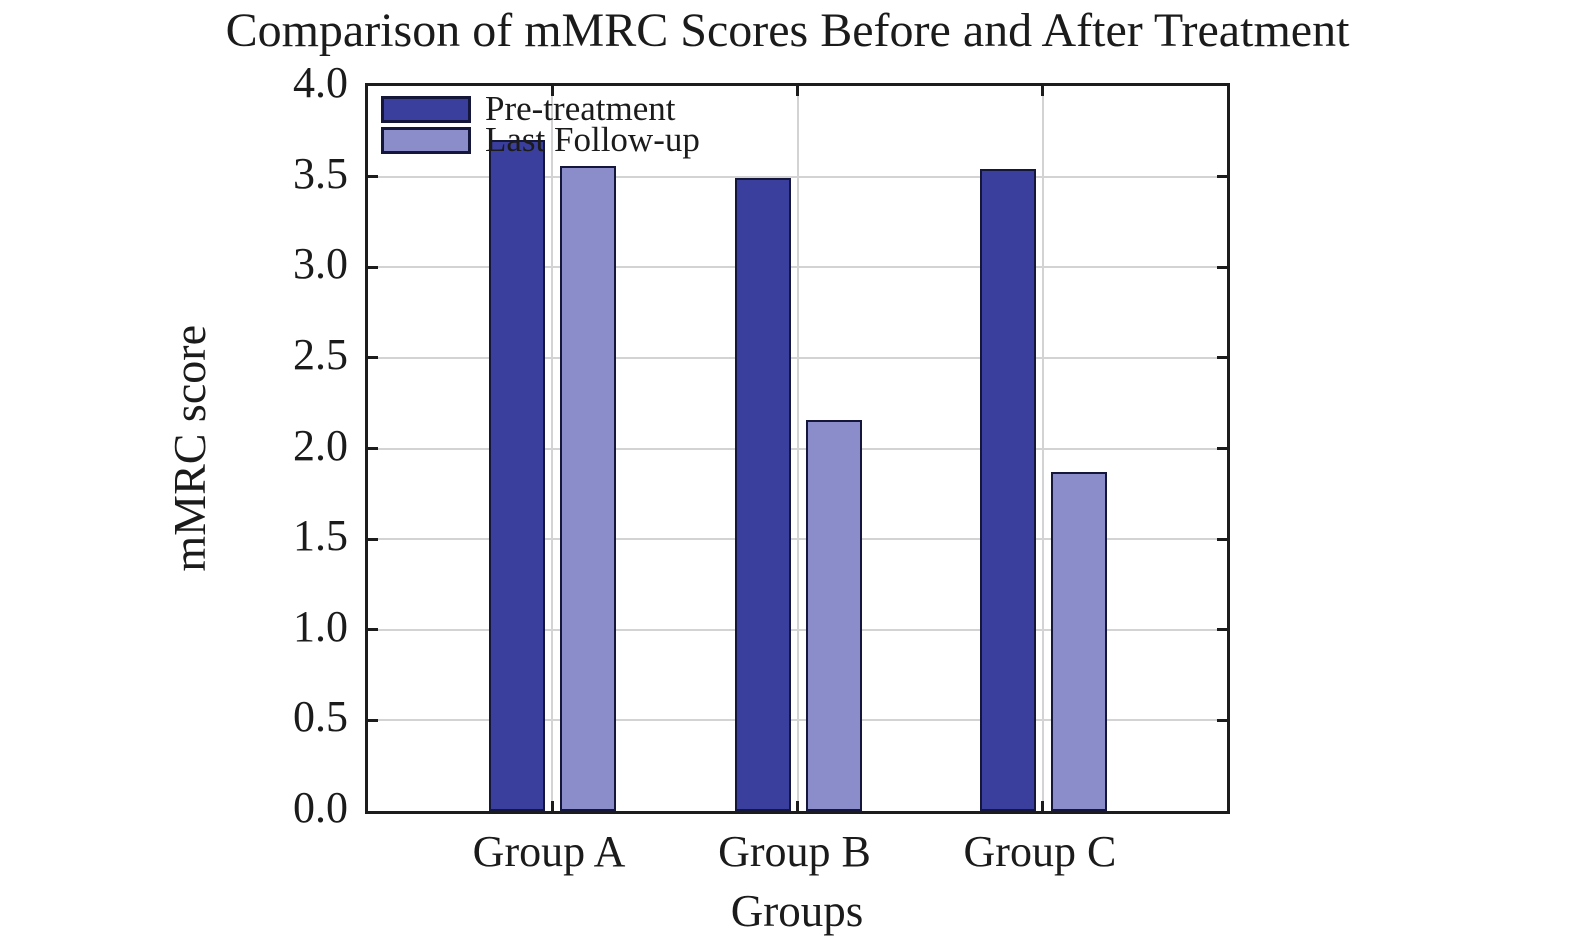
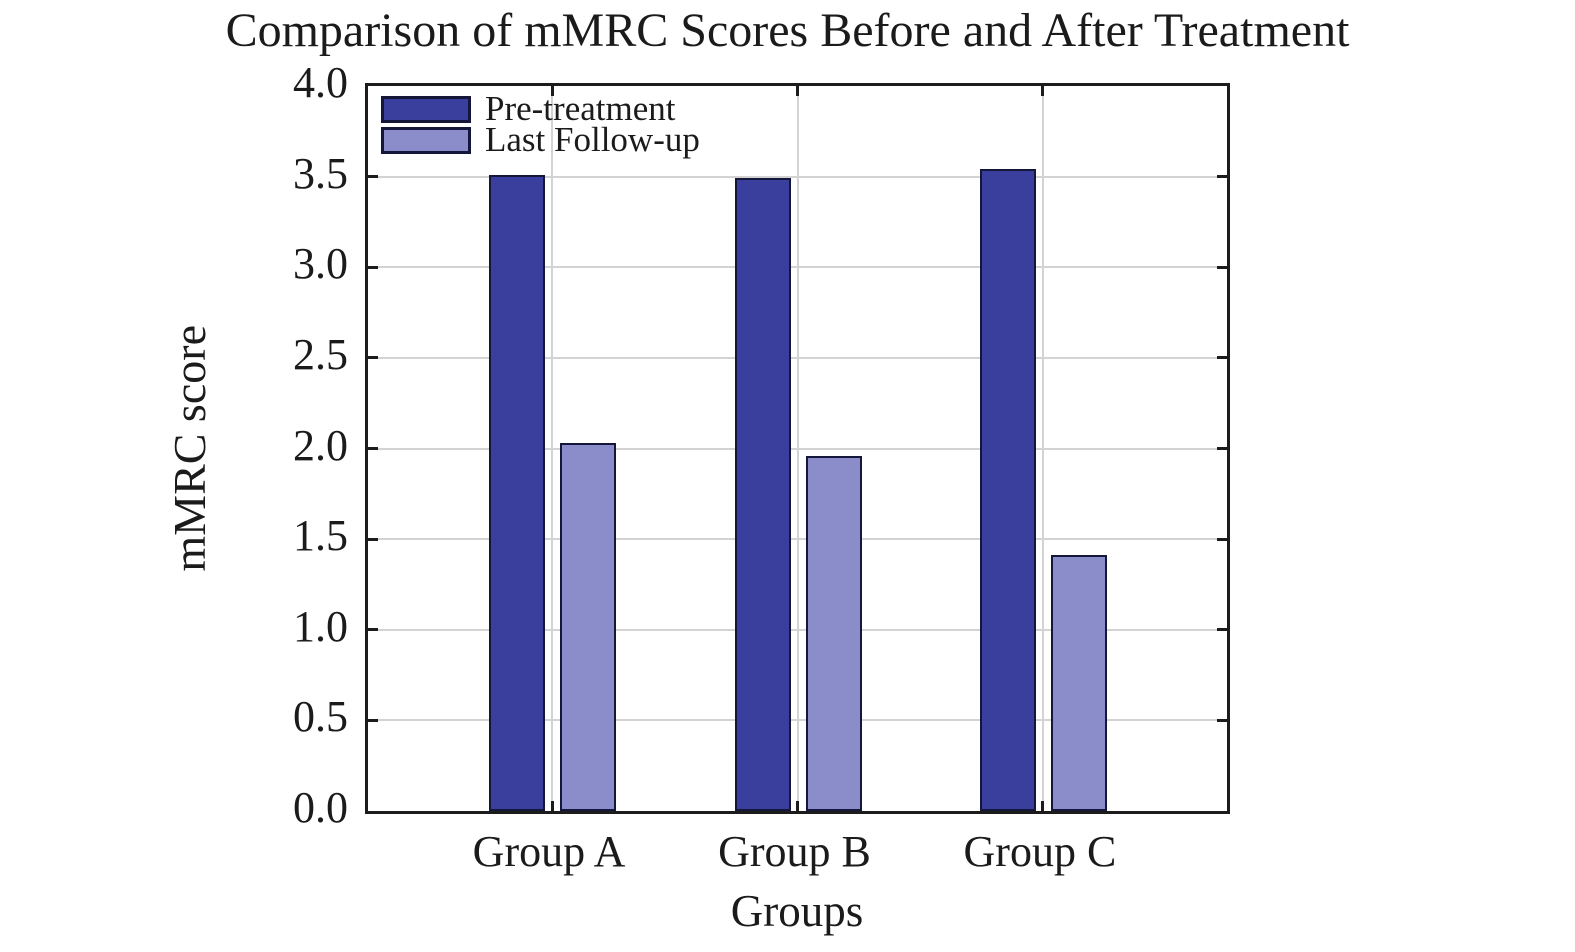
Pre-treatment/Group A: 3.70 -> 3.51
Last Follow-up/Group A: 3.56 -> 2.03
Last Follow-up/Group B: 2.16 -> 1.96
Last Follow-up/Group C: 1.87 -> 1.41
